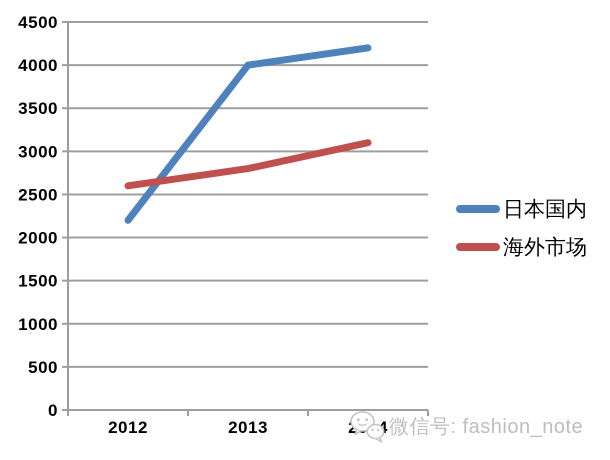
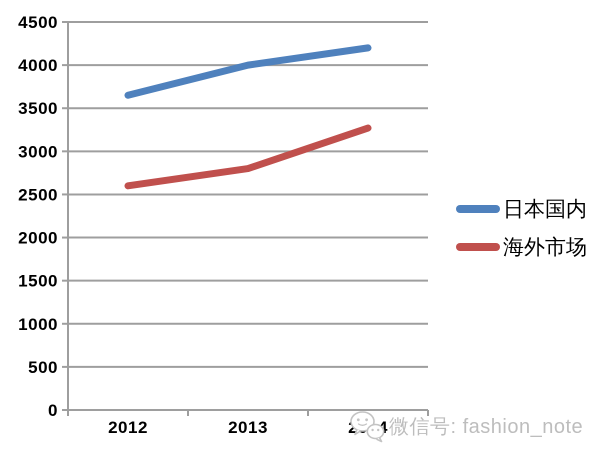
日本国内/2012: 2200 -> 3600
海外市场/2014: 3100 -> 3300
